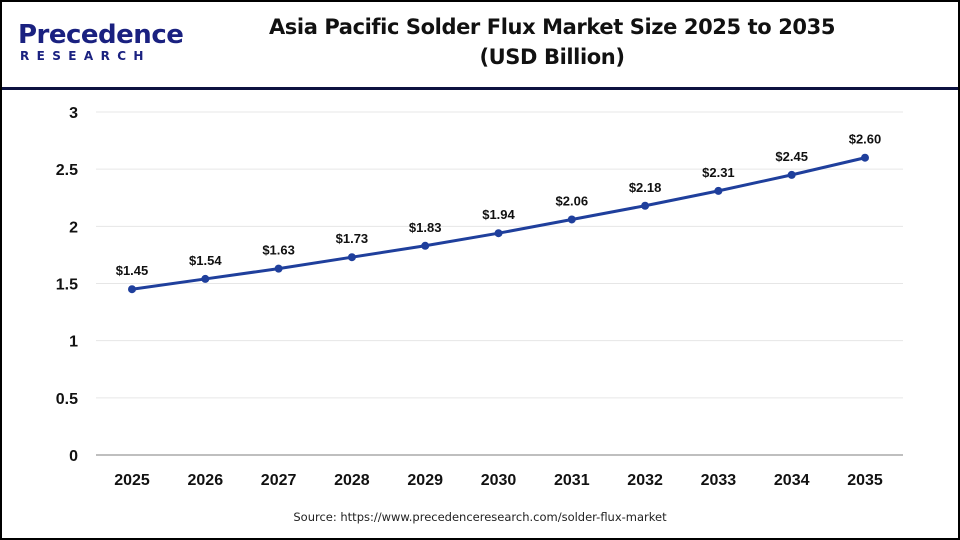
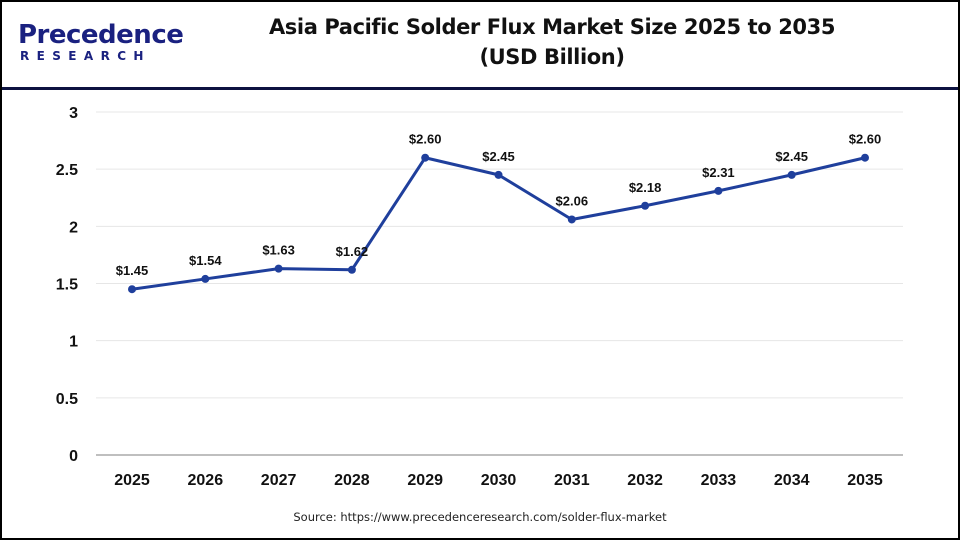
2028: $1.73 -> $1.62
2029: $1.83 -> $2.60
2030: $1.94 -> $2.45
